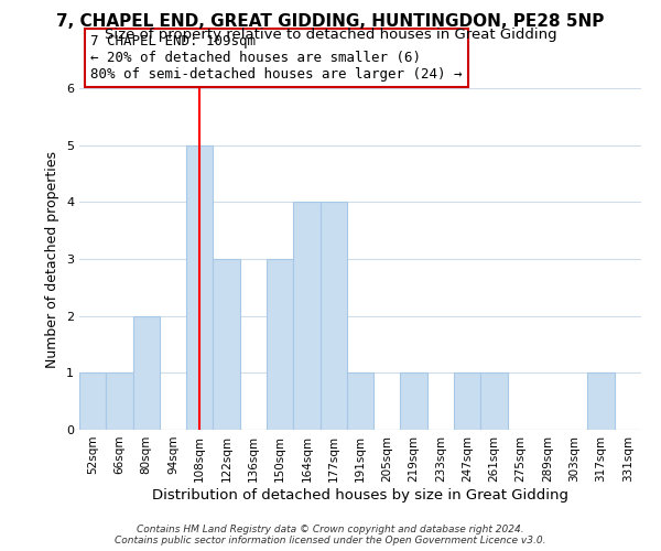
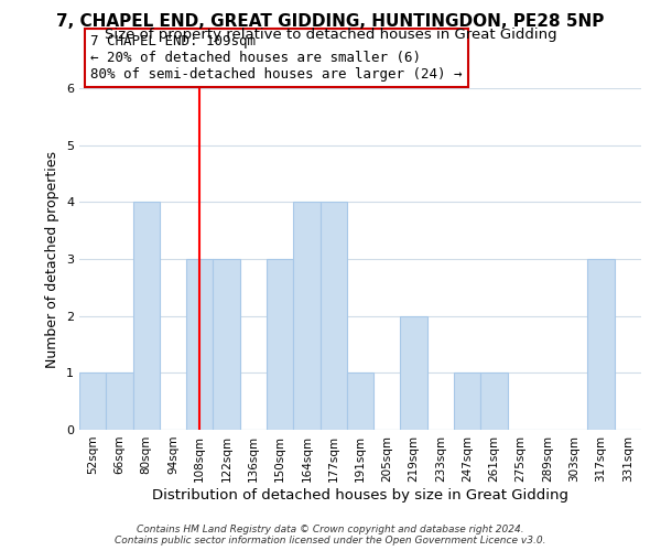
80sqm: 2 -> 4
108sqm: 5 -> 3
219sqm: 1 -> 2
317sqm: 1 -> 3
